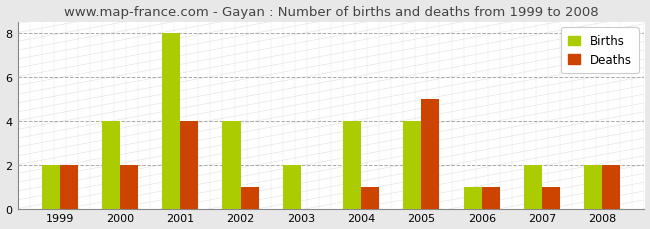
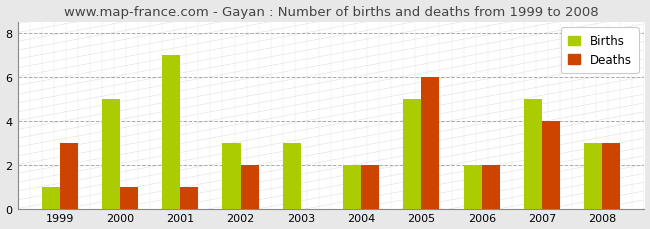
Births/1999: 2 -> 1
Deaths/1999: 2 -> 3
Births/2000: 4 -> 5
Deaths/2000: 2 -> 1
Births/2001: 8 -> 7
Deaths/2001: 4 -> 1
Births/2002: 4 -> 3
Deaths/2002: 1 -> 2
Births/2003: 2 -> 3
Births/2004: 4 -> 2
Deaths/2004: 1 -> 2
Births/2005: 4 -> 5
Deaths/2005: 5 -> 6
Births/2006: 1 -> 2
Deaths/2006: 1 -> 2
Births/2007: 2 -> 5
Deaths/2007: 1 -> 4
Births/2008: 2 -> 3
Deaths/2008: 2 -> 3
